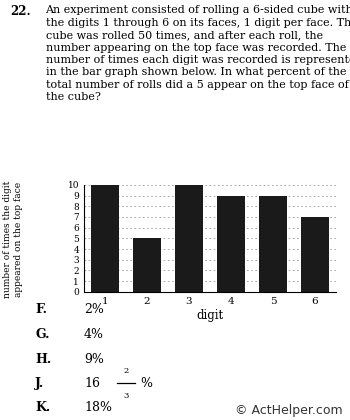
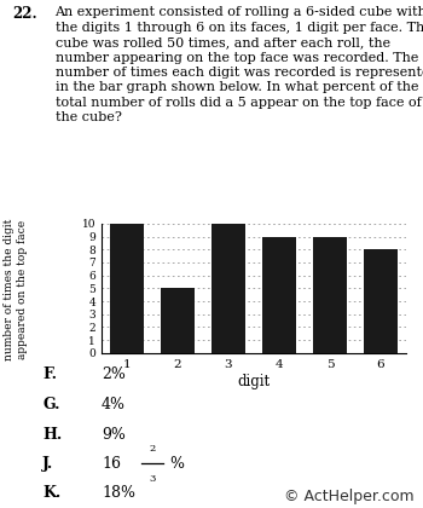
6: 7 -> 8
